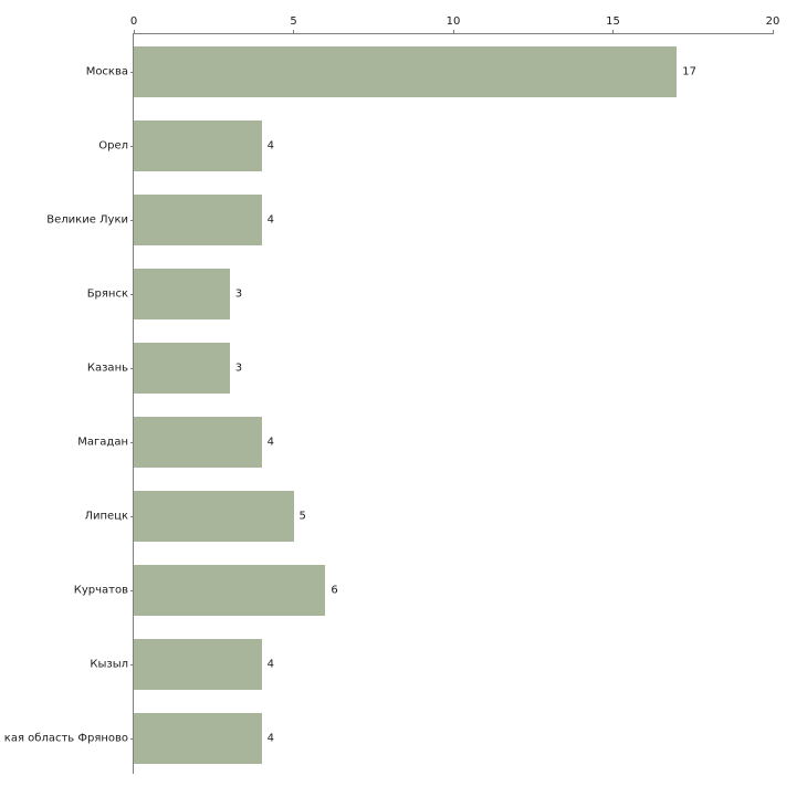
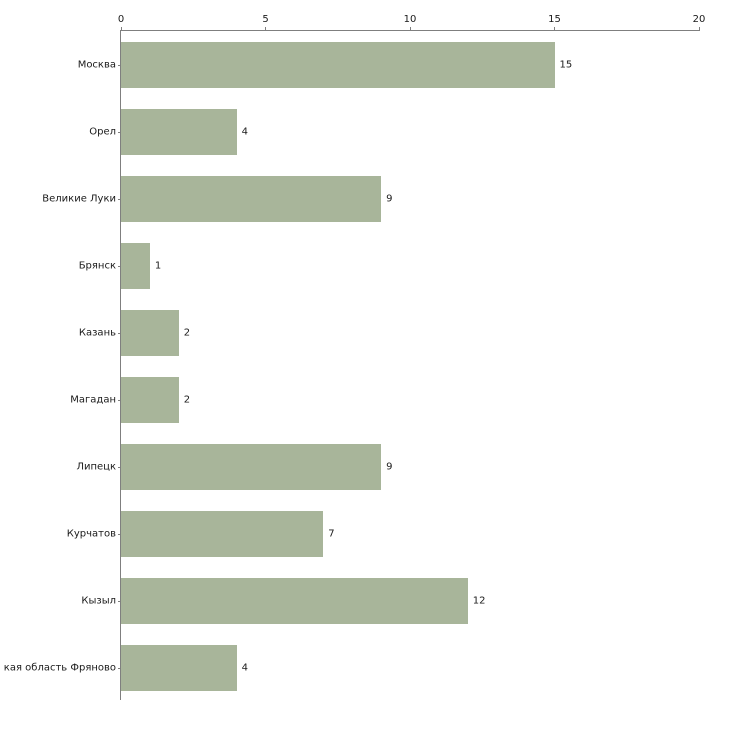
Москва: 17 -> 15
Великие Луки: 4 -> 9
Брянск: 3 -> 1
Казань: 3 -> 2
Магадан: 4 -> 2
Липецк: 5 -> 9
Курчатов: 6 -> 7
Кызыл: 4 -> 12
